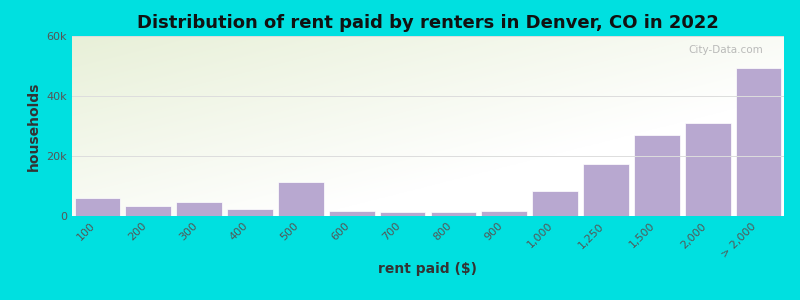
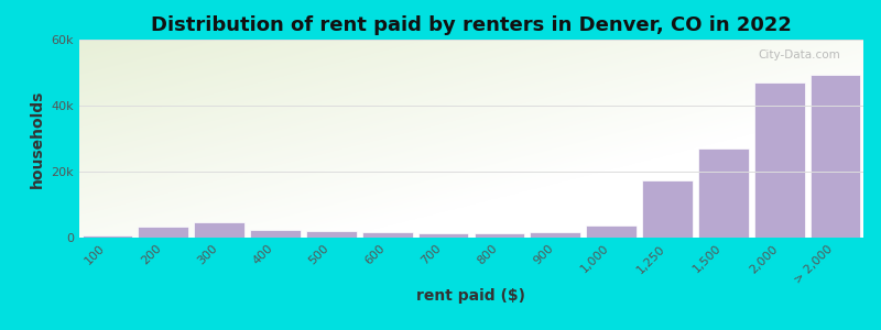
100: 6.0k -> 0.7k
500: 11.5k -> 2.0k
1,000: 8.5k -> 3.8k
2,000: 31.0k -> 47.0k
